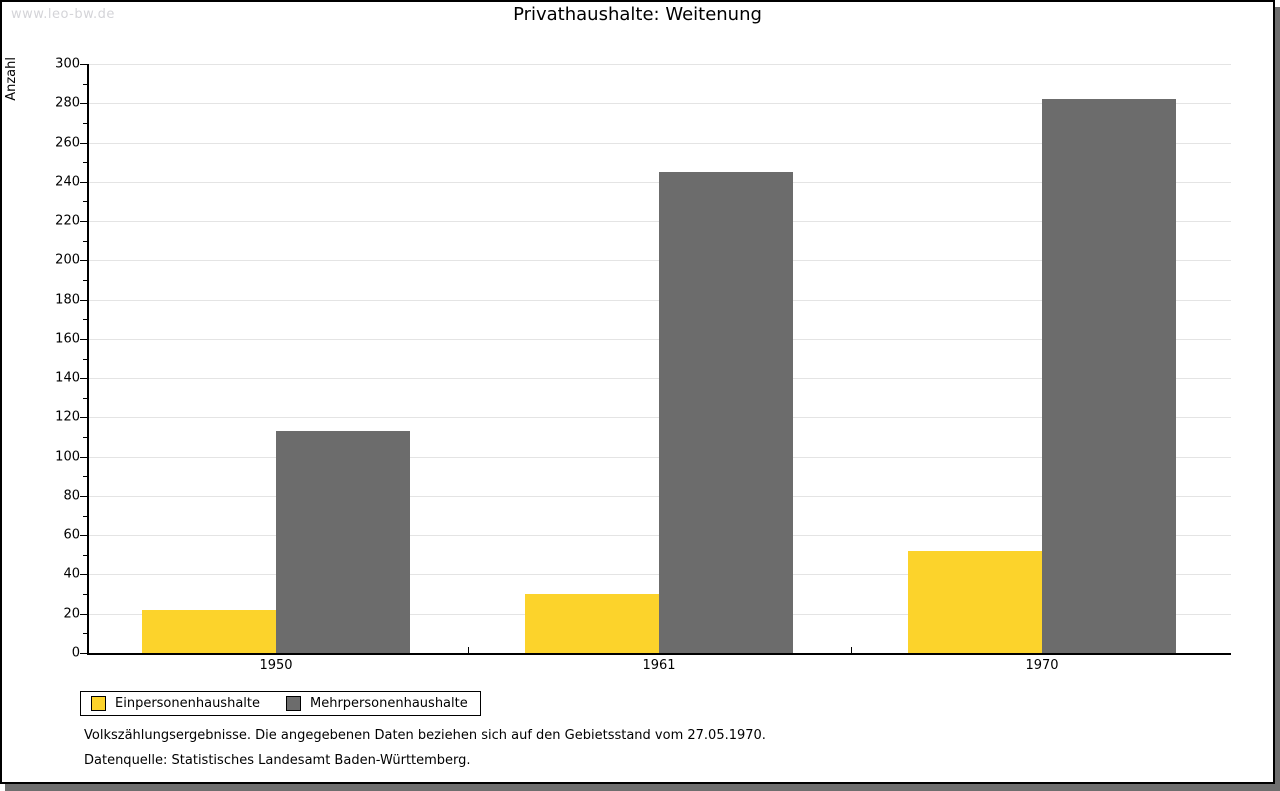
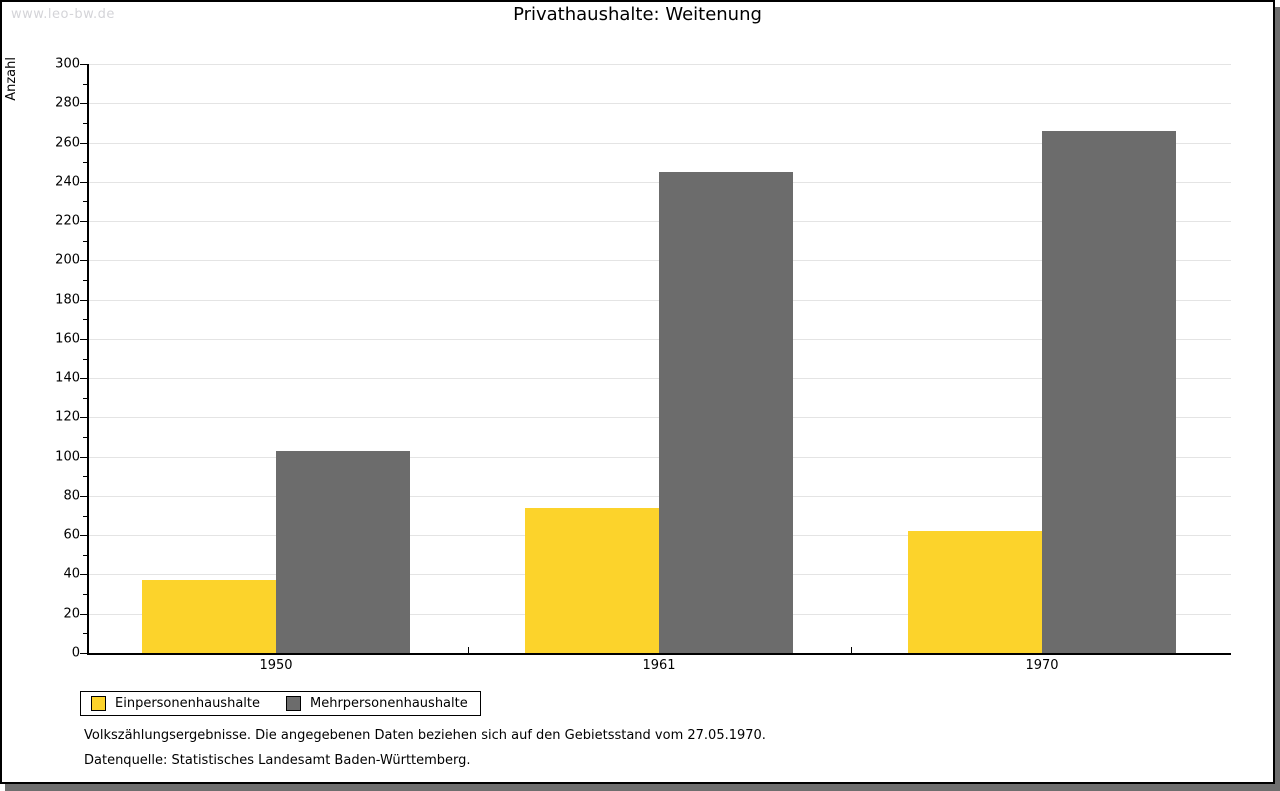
Einpersonenhaushalte/1950: 22 -> 37
Mehrpersonenhaushalte/1950: 113 -> 103
Einpersonenhaushalte/1961: 30 -> 74
Einpersonenhaushalte/1970: 52 -> 62
Mehrpersonenhaushalte/1970: 282 -> 266
